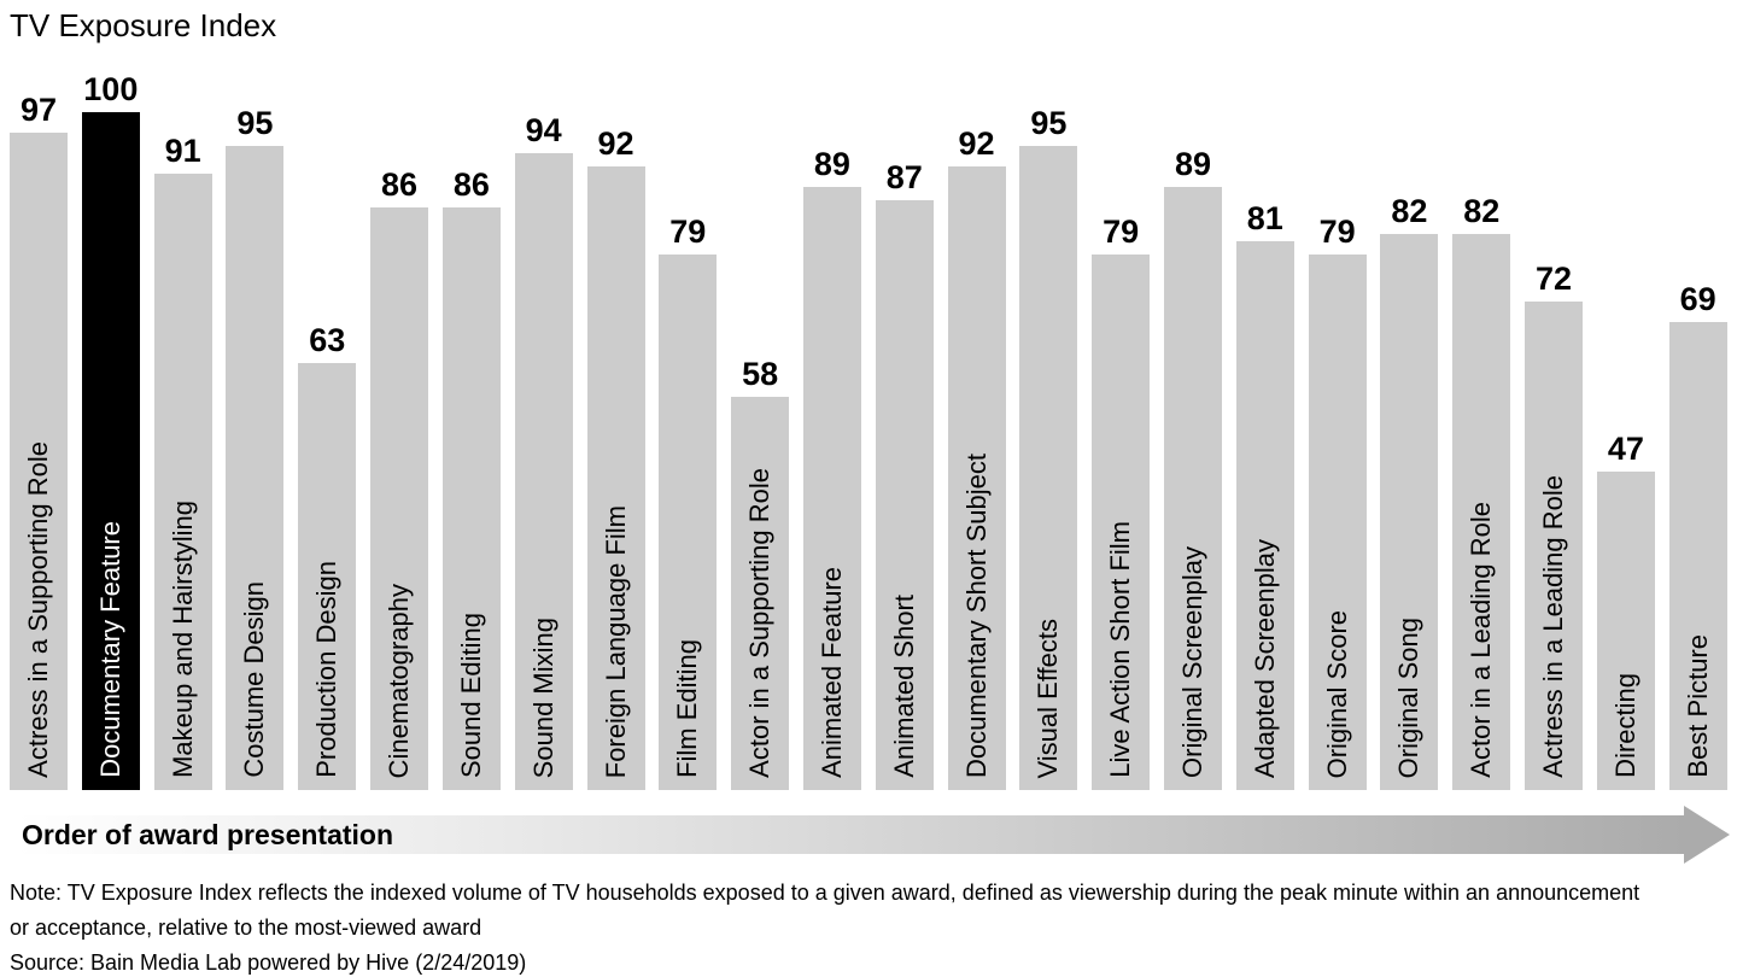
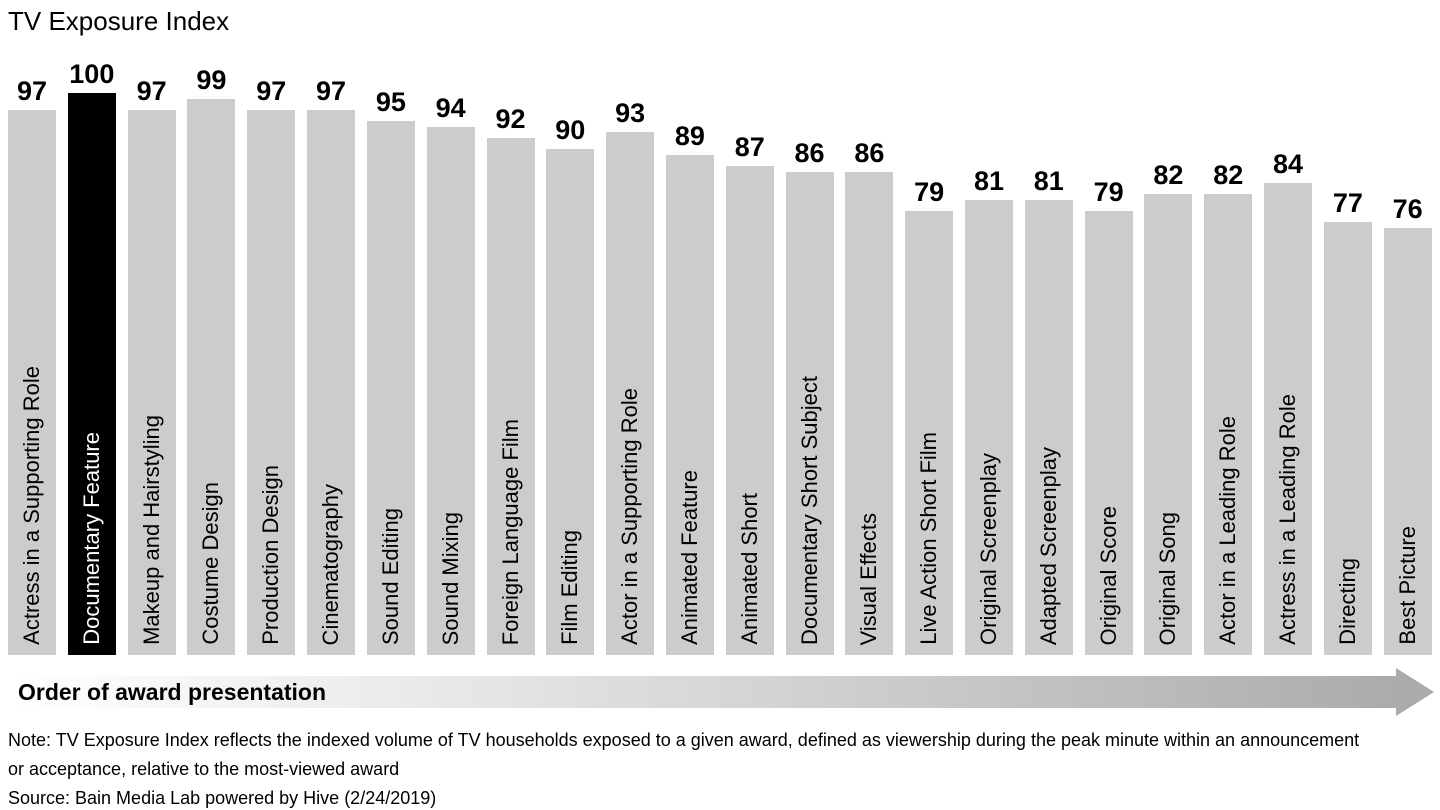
Makeup and Hairstyling: 91 -> 97
Costume Design: 95 -> 99
Production Design: 63 -> 97
Cinematography: 86 -> 97
Sound Editing: 86 -> 95
Film Editing: 79 -> 90
Actor in a Supporting Role: 58 -> 93
Documentary Short Subject: 92 -> 86
Visual Effects: 95 -> 86
Original Screenplay: 89 -> 81
Actress in a Leading Role: 72 -> 84
Directing: 47 -> 77
Best Picture: 69 -> 76
